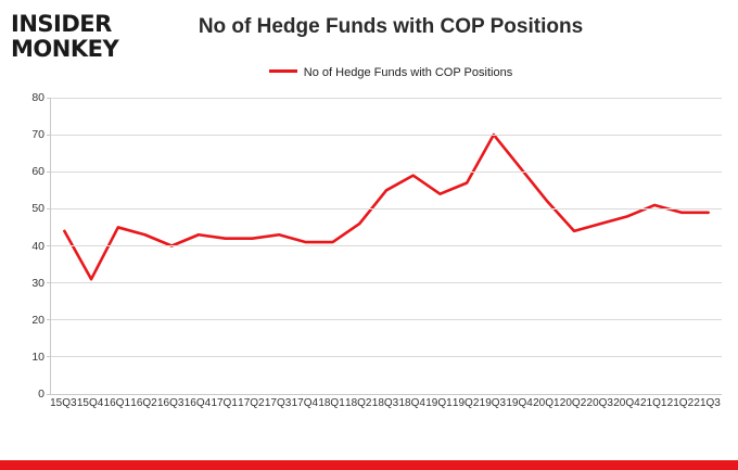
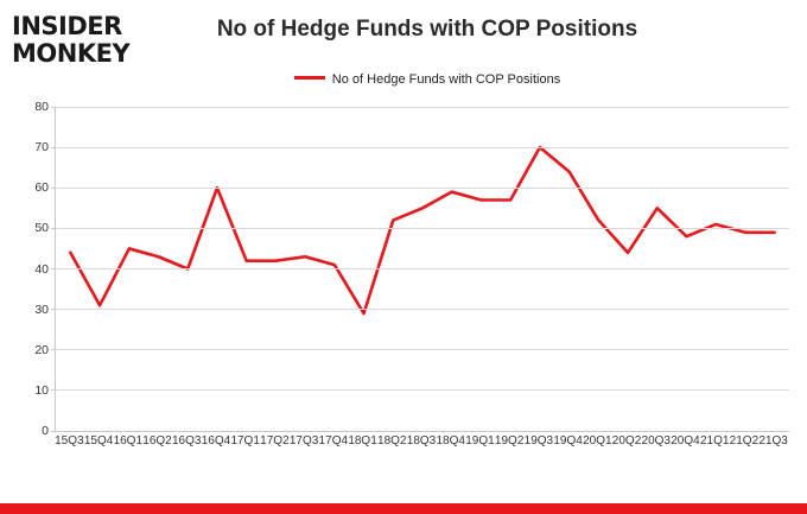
16Q4: 43 -> 60
18Q1: 41 -> 29
18Q2: 46 -> 52
19Q1: 54 -> 57
19Q4: 61 -> 64
20Q3: 46 -> 55
